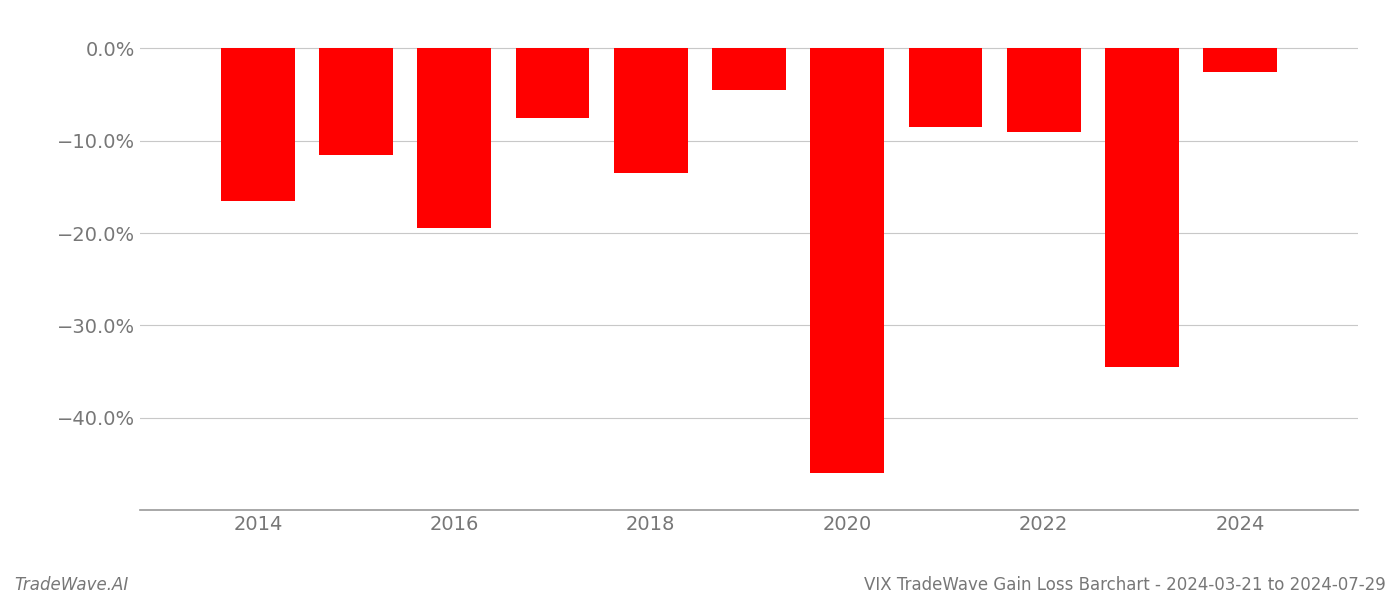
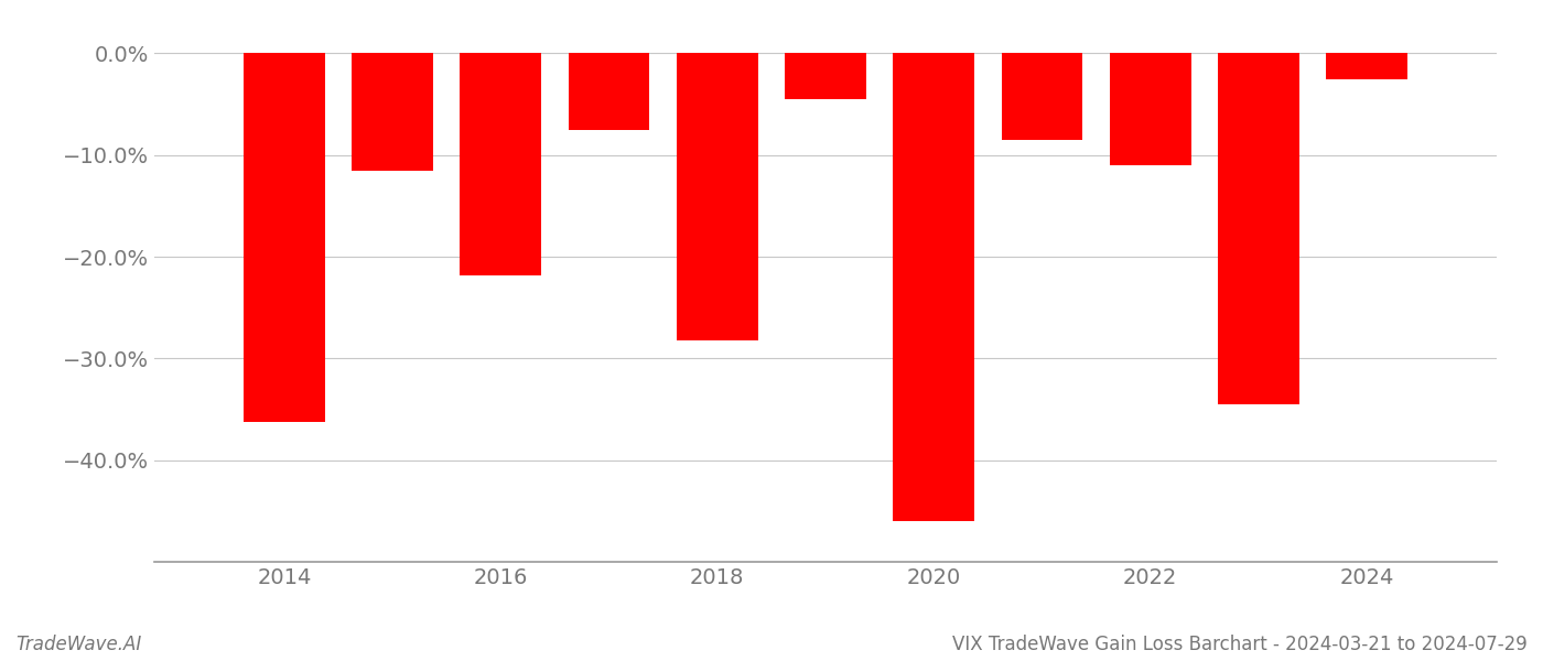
2014: -16.5% -> -36.2%
2016: -19.5% -> -21.8%
2018: -13.5% -> -28.2%
2022: -9.0% -> -11.0%
